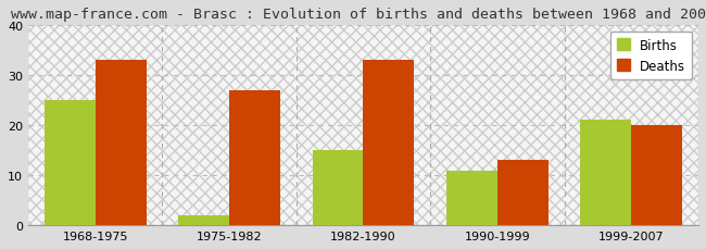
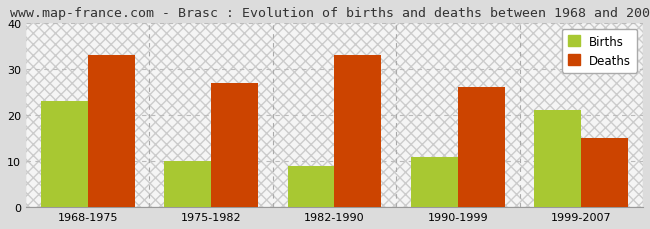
Births/1968-1975: 25 -> 23
Births/1975-1982: 2 -> 10
Births/1982-1990: 15 -> 9
Deaths/1990-1999: 13 -> 26
Deaths/1999-2007: 20 -> 15
